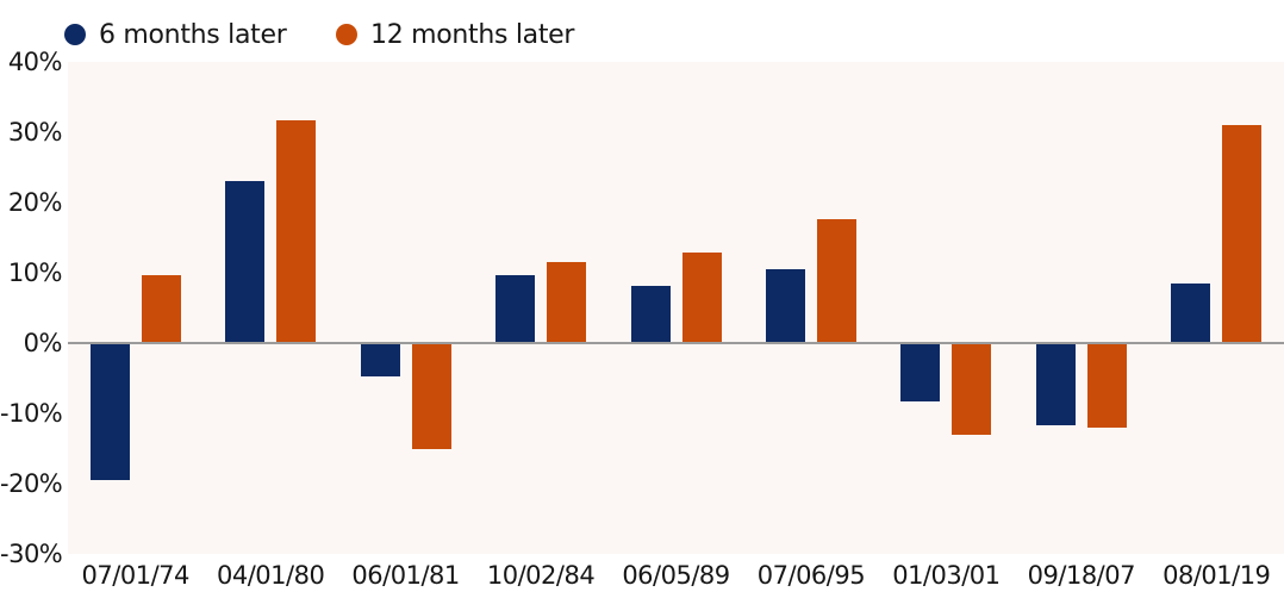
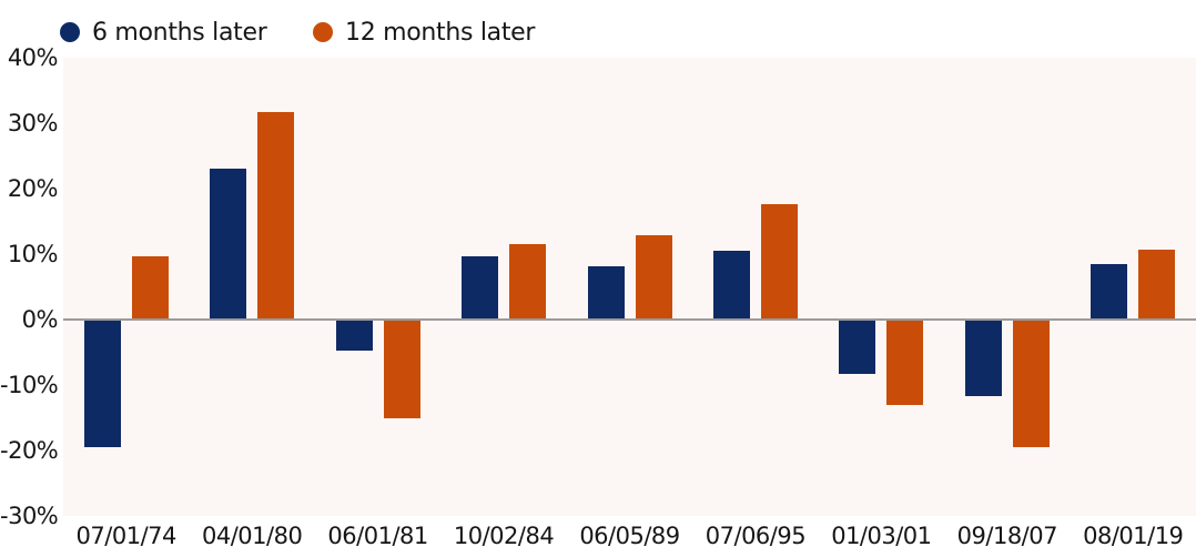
12 months later/09/18/07: -12% -> -20%
12 months later/08/01/19: 31% -> 11%
